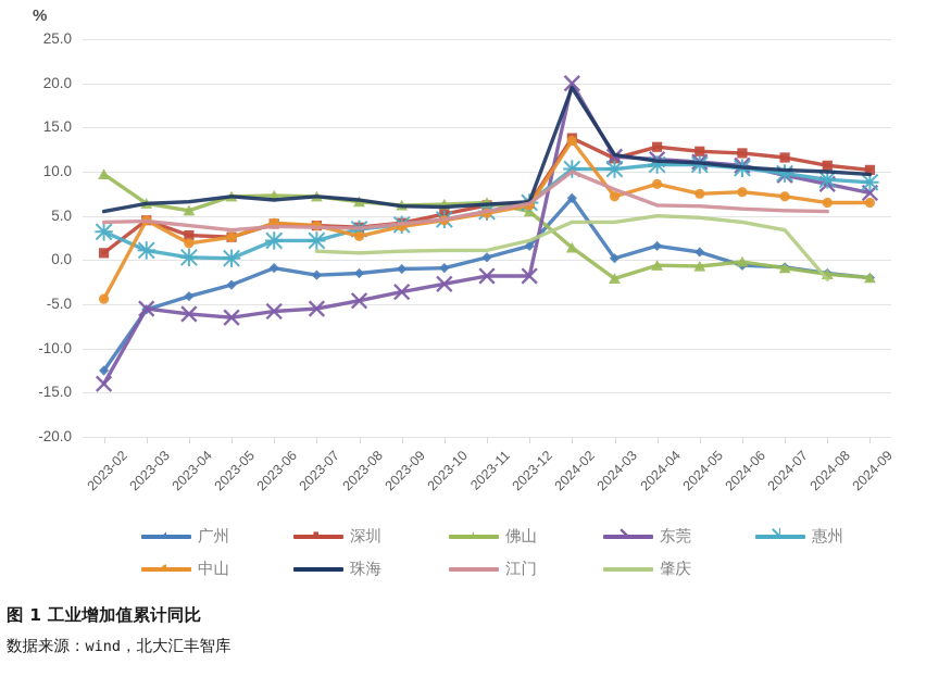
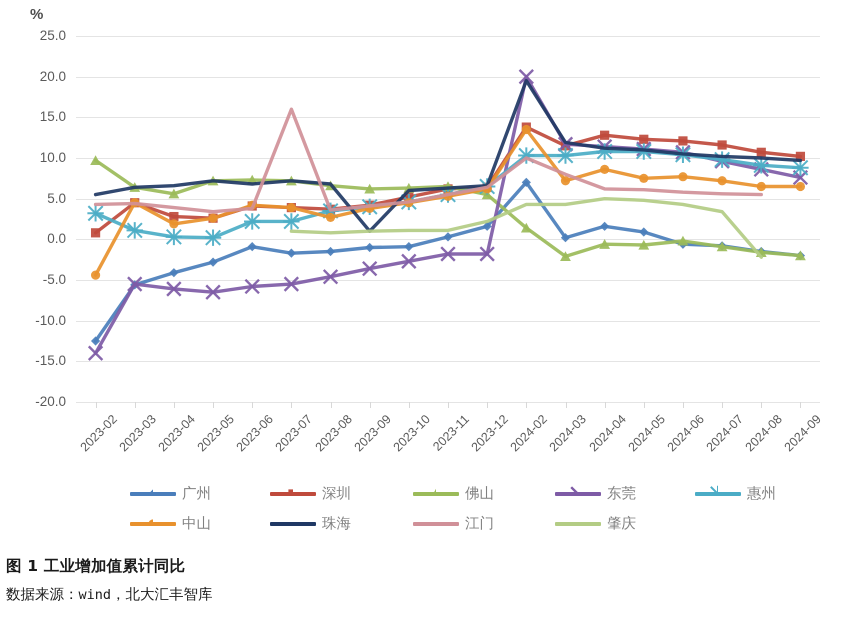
江门/2023-07: 4 -> 16
珠海/2023-09: 6 -> 1
